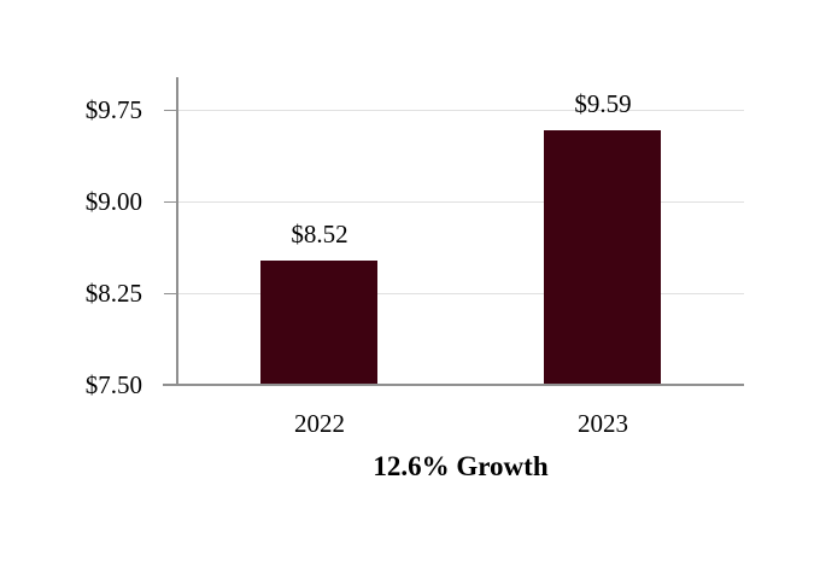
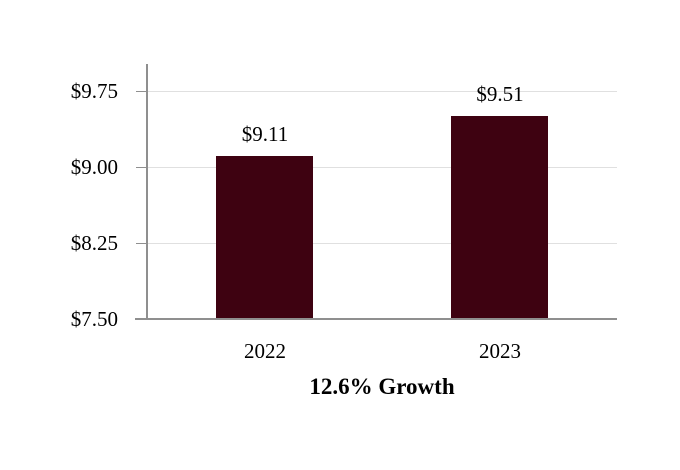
2022: $8.52 -> $9.11
2023: $9.59 -> $9.51
